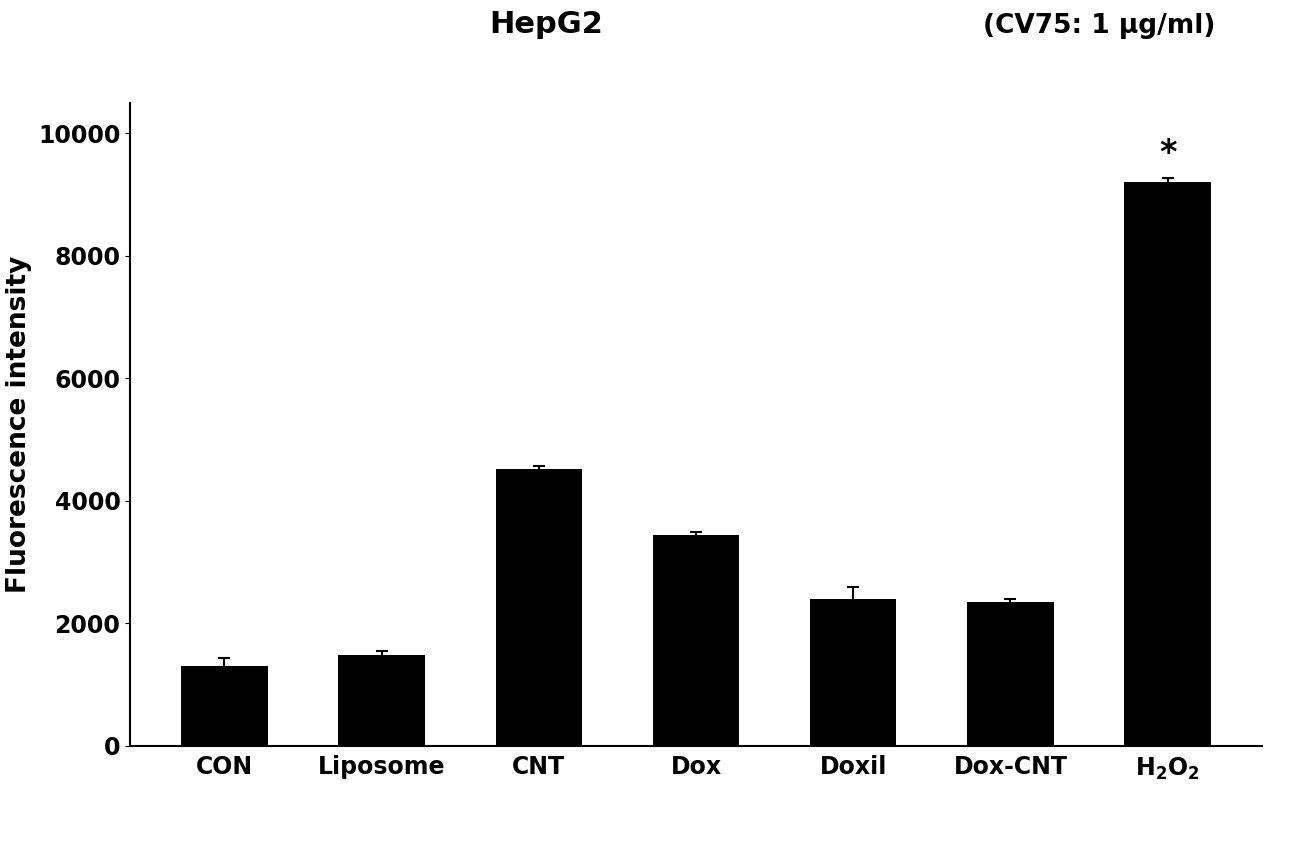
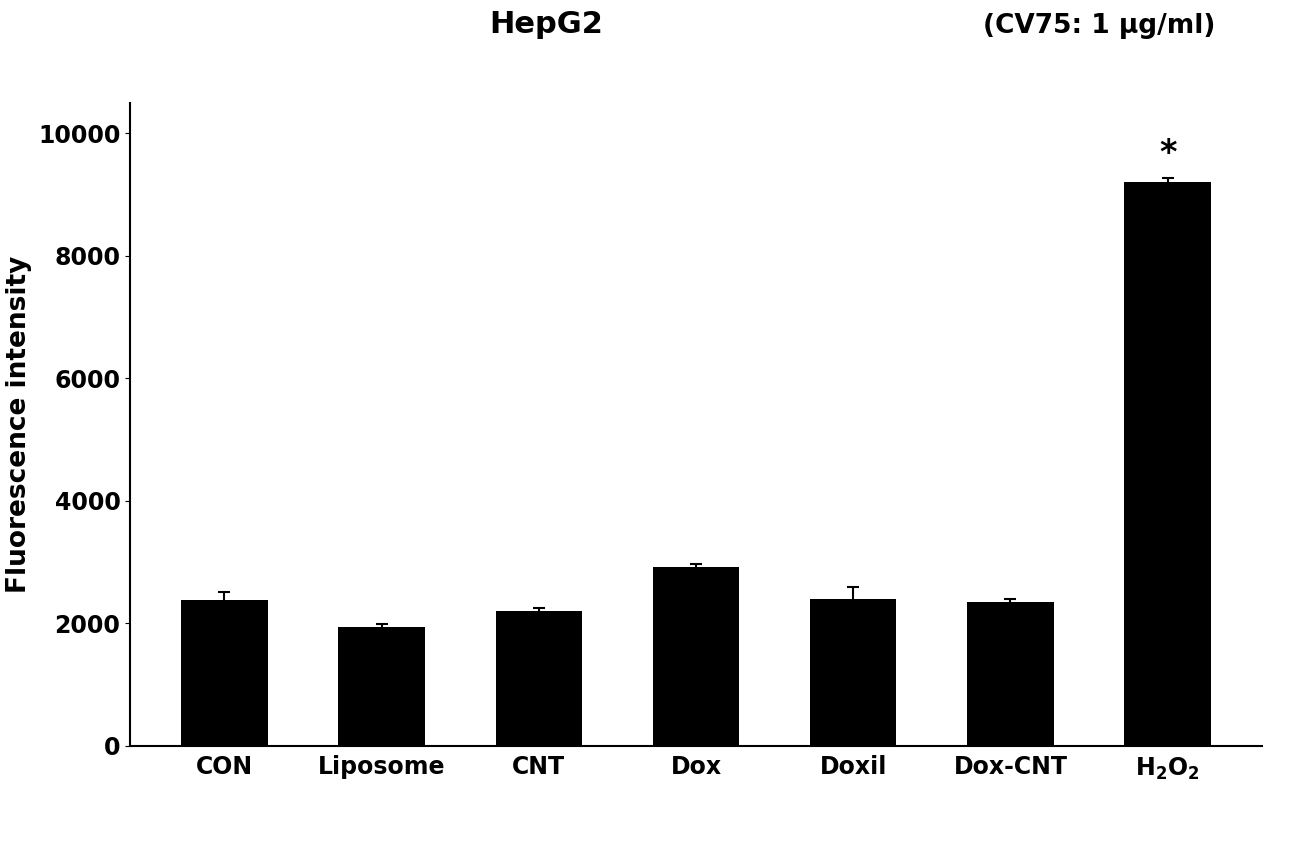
CON: 1300 -> 2380
Liposome: 1480 -> 1930
CNT: 4520 -> 2200
Dox: 3440 -> 2920
